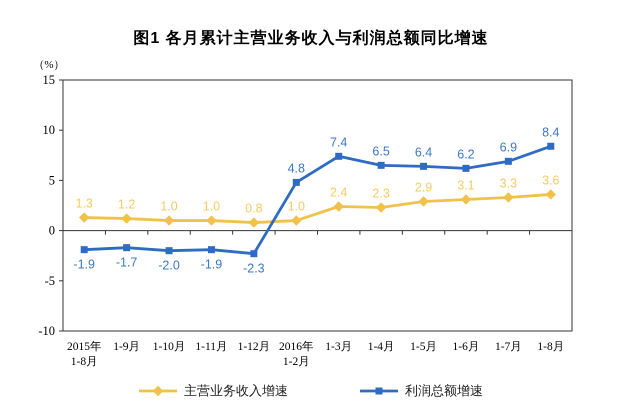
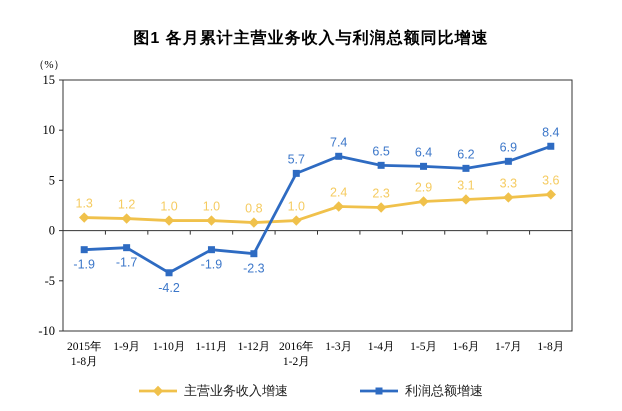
利润总额增速/1-10月: -2.0 -> -4.2
利润总额增速/2016年 1-2月: 4.8 -> 5.7
